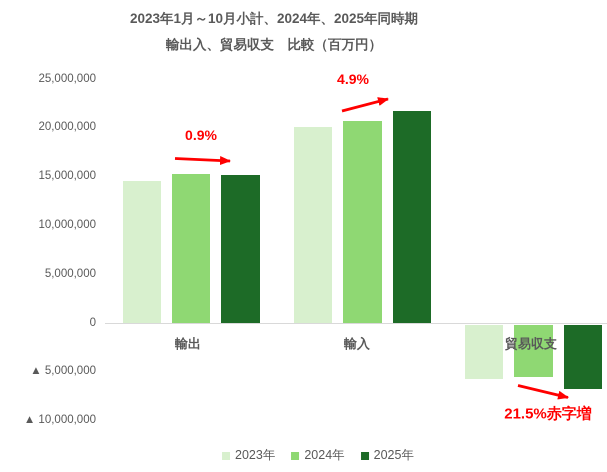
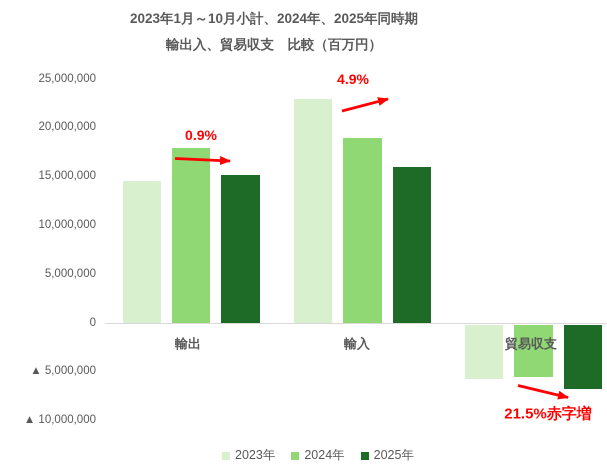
2024年/輸出: 15000000 -> 18000000
2023年/輸入: 20000000 -> 23000000
2024年/輸入: 21000000 -> 19000000
2025年/輸入: 22000000 -> 16000000
